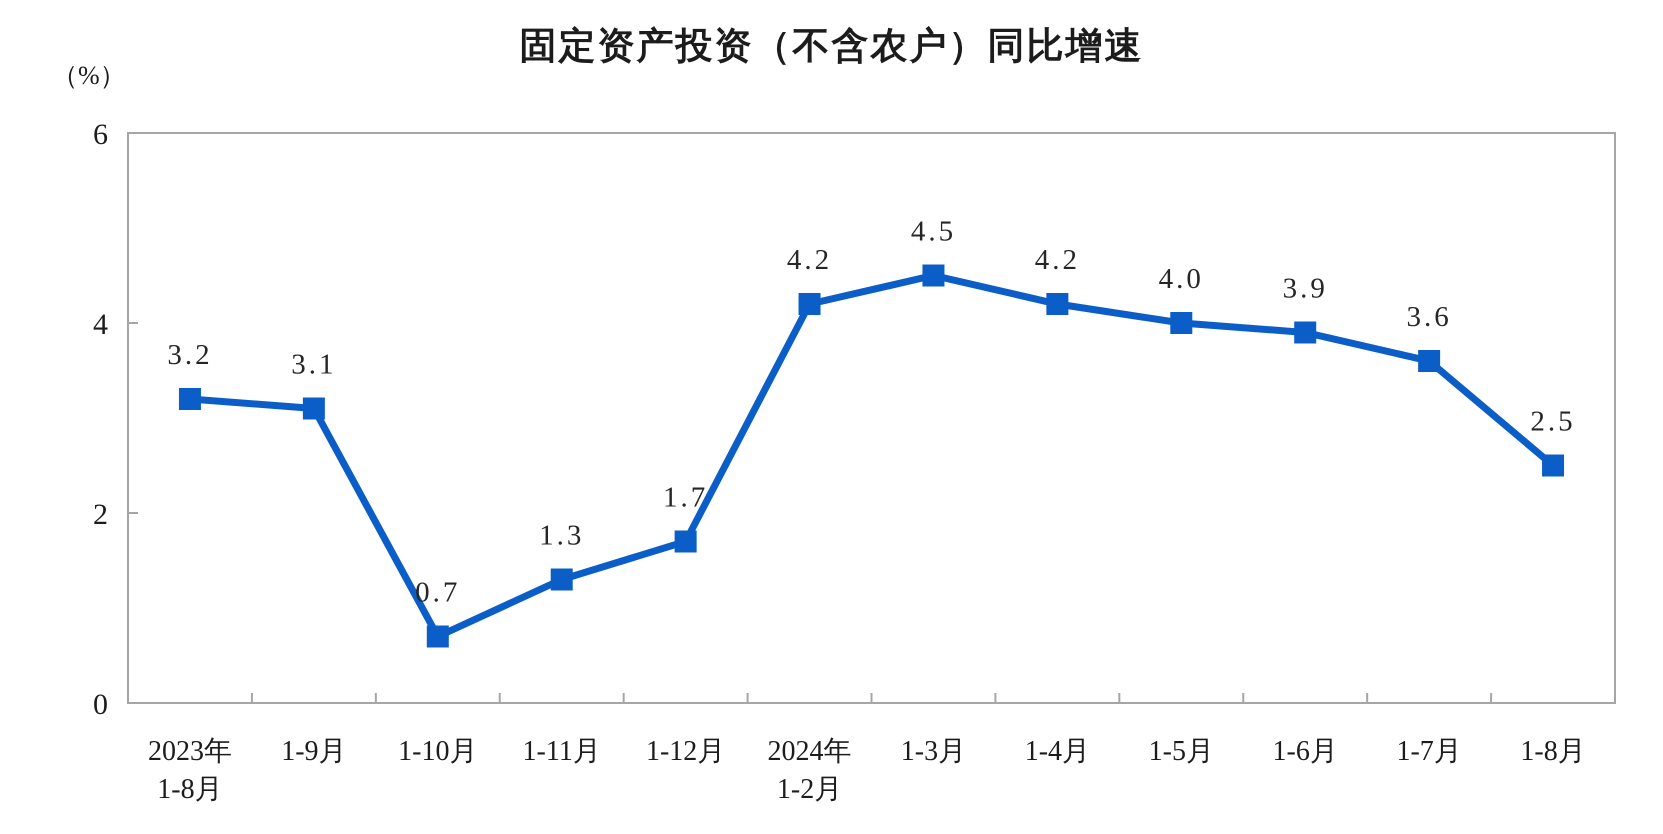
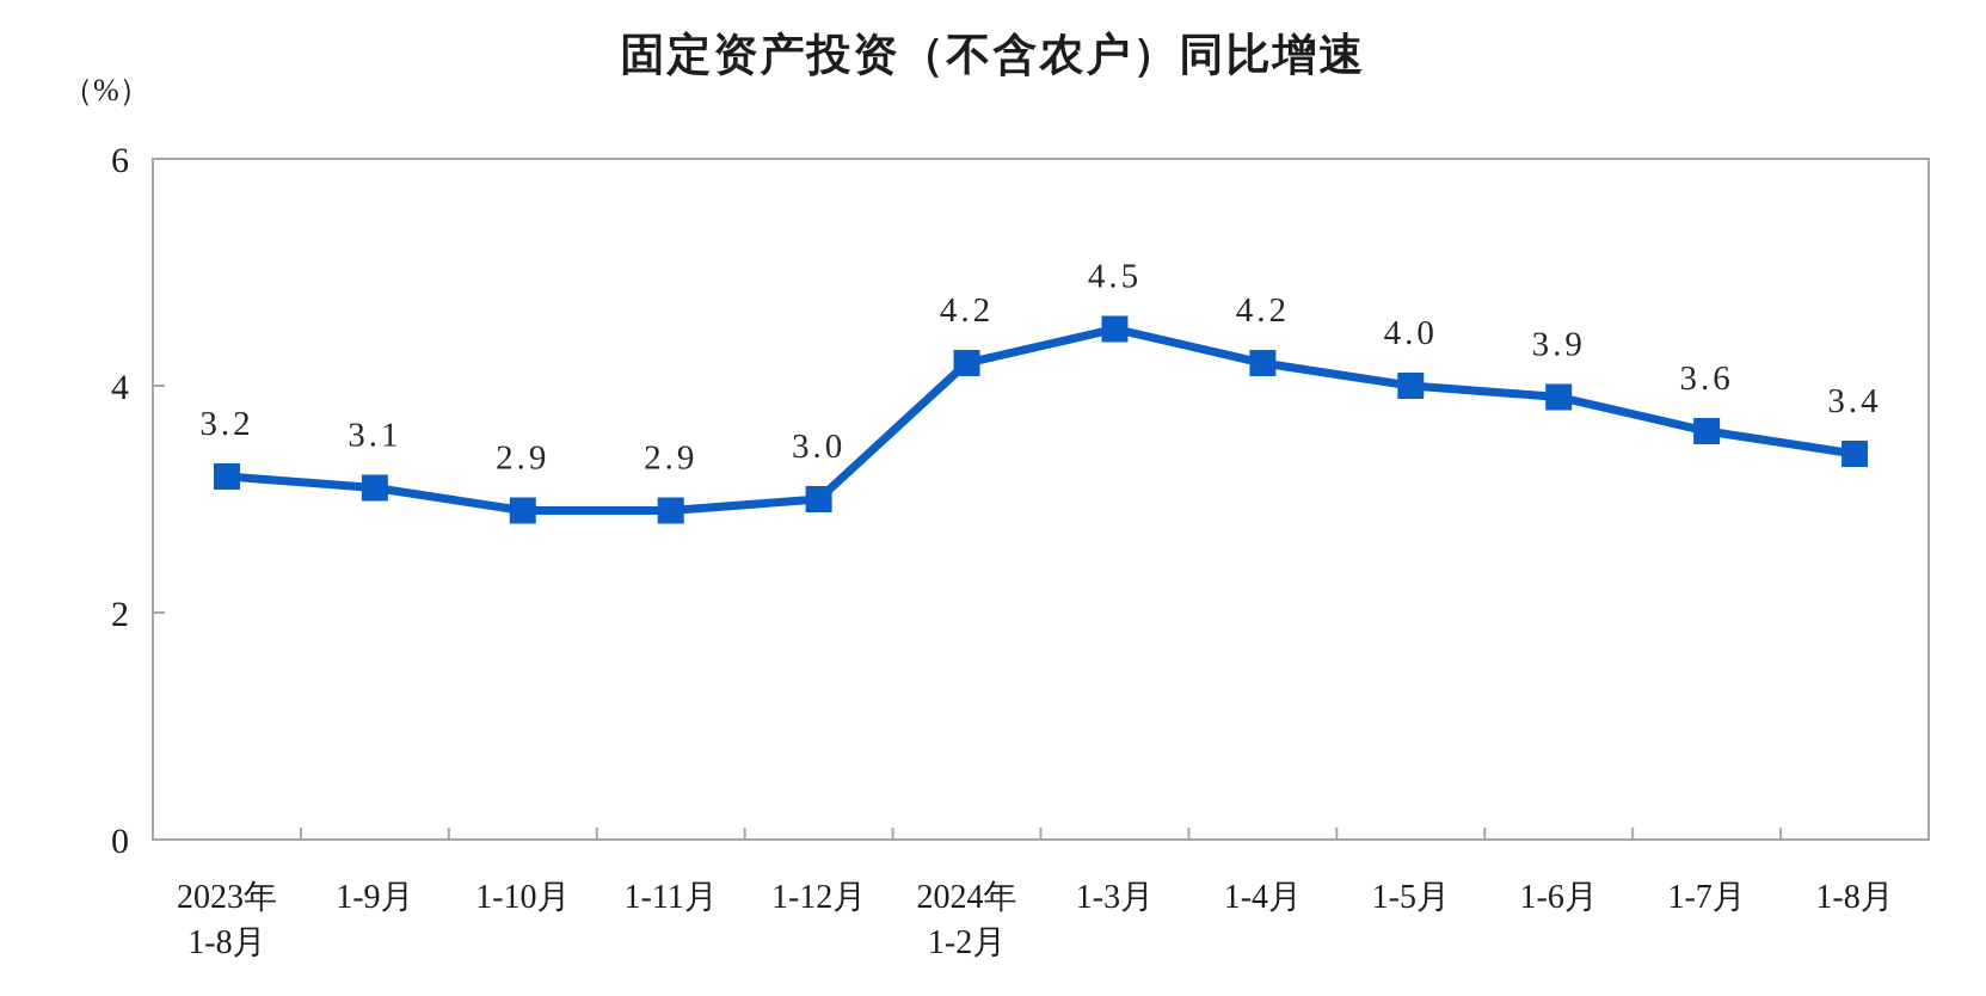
1-10月: 0.7 -> 2.9
1-11月: 1.3 -> 2.9
1-12月: 1.7 -> 3.0
1-8月: 2.5 -> 3.4
